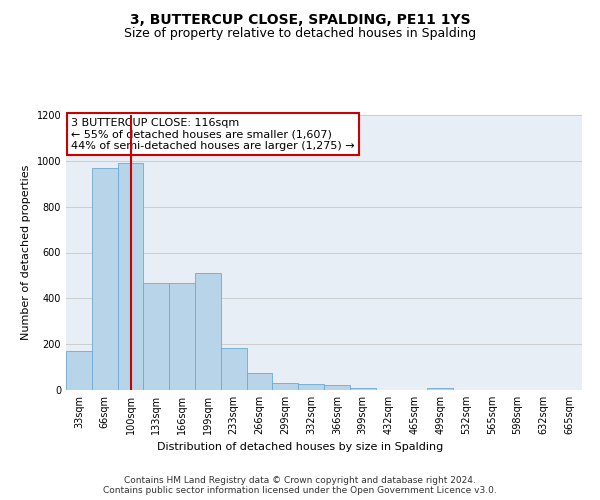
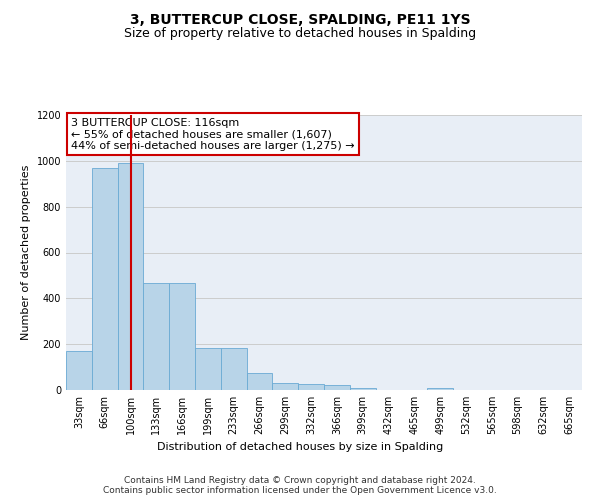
199sqm: 510 -> 185
